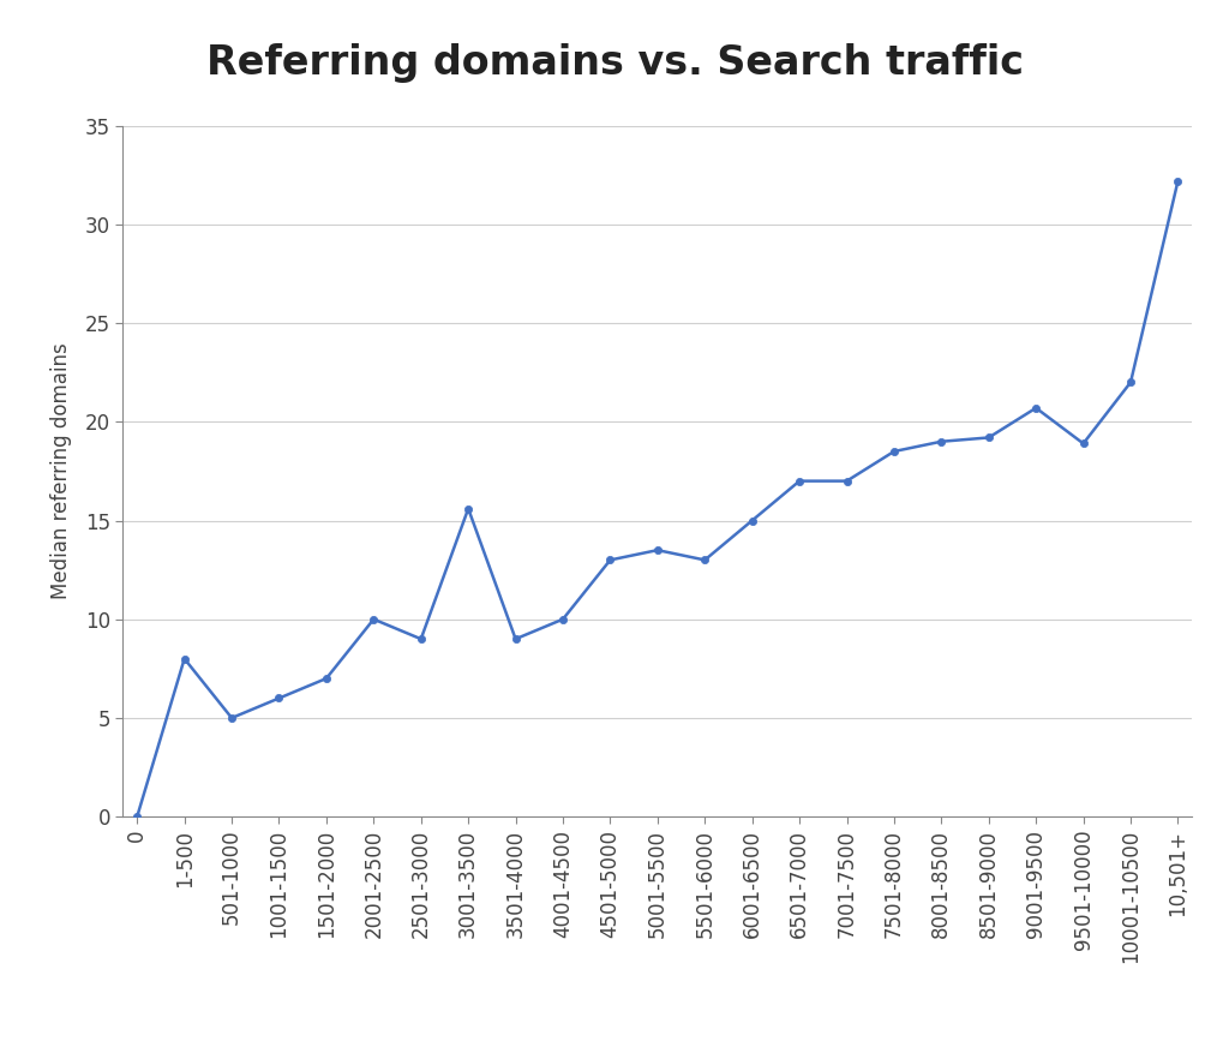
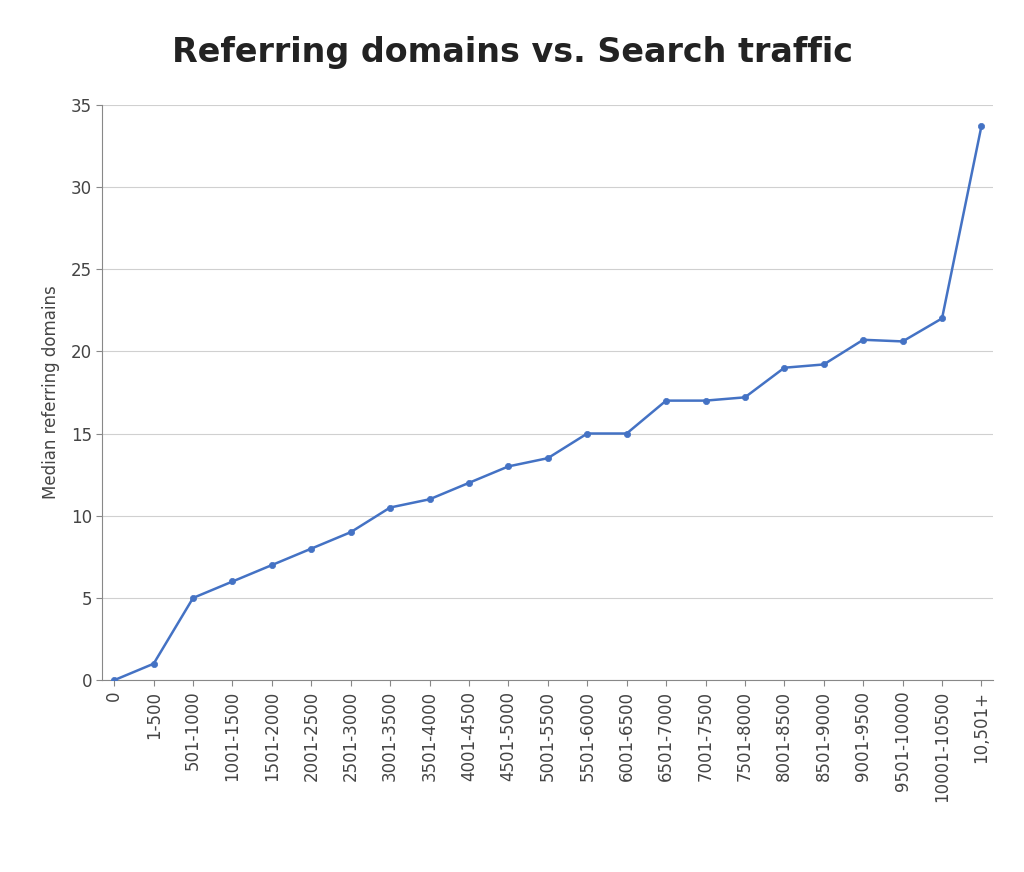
1-500: 8.0 -> 1.0
2001-2500: 10.0 -> 8.0
3001-3500: 15.6 -> 10.5
3501-4000: 9.0 -> 11.0
4001-4500: 10.0 -> 12.0
5501-6000: 13.0 -> 15.0
7501-8000: 18.5 -> 17.2
9501-10000: 18.9 -> 20.6
10,501+: 32.2 -> 33.7
